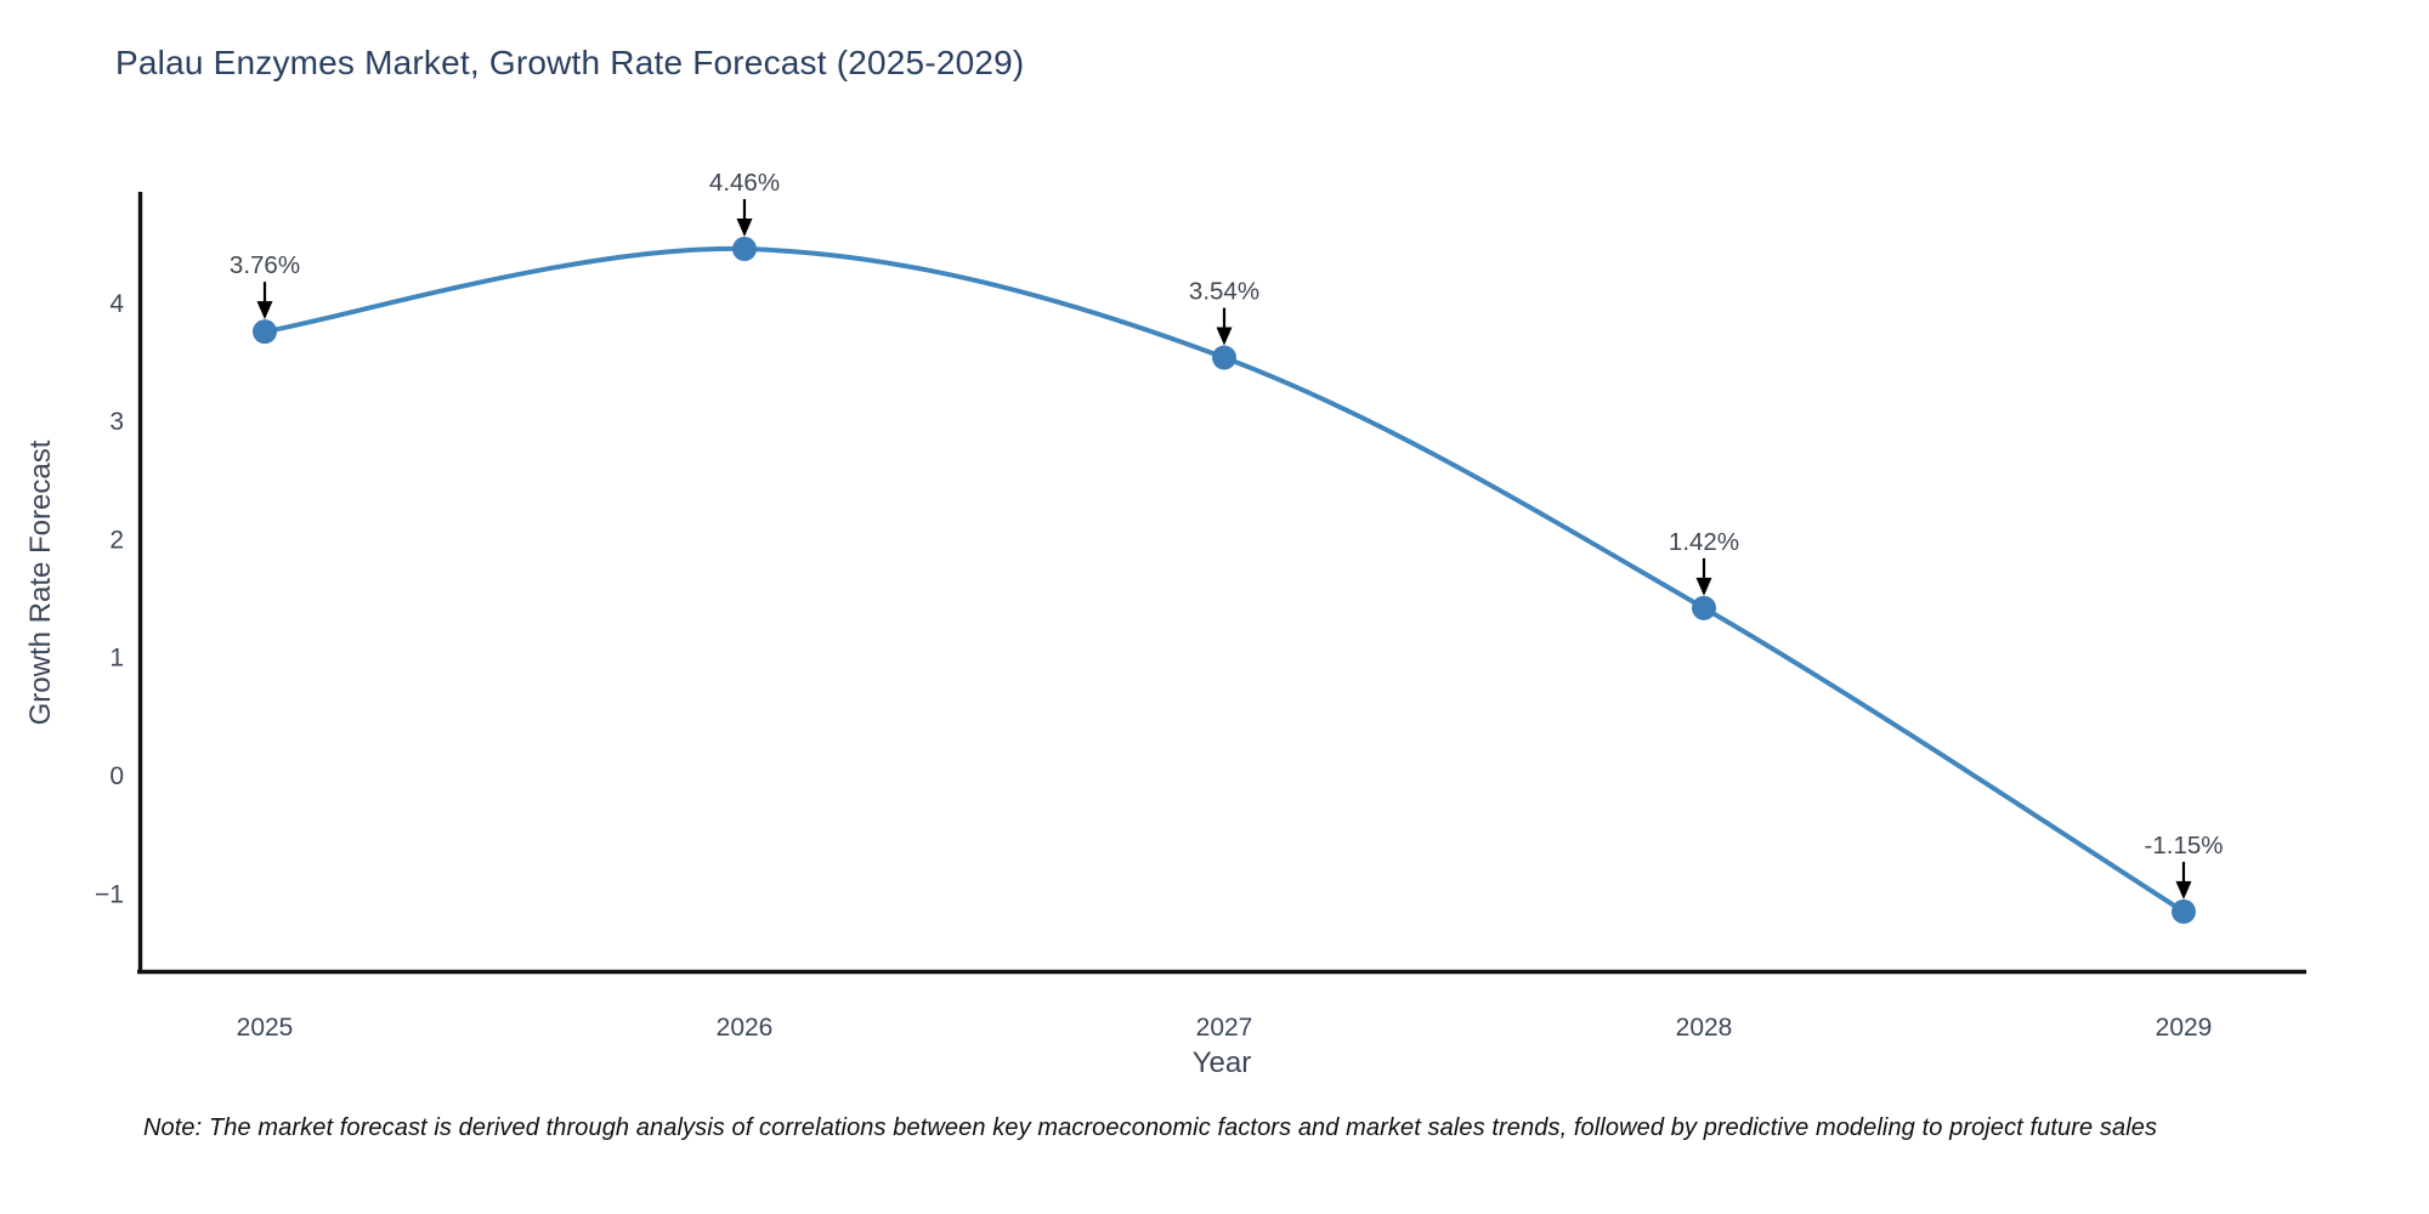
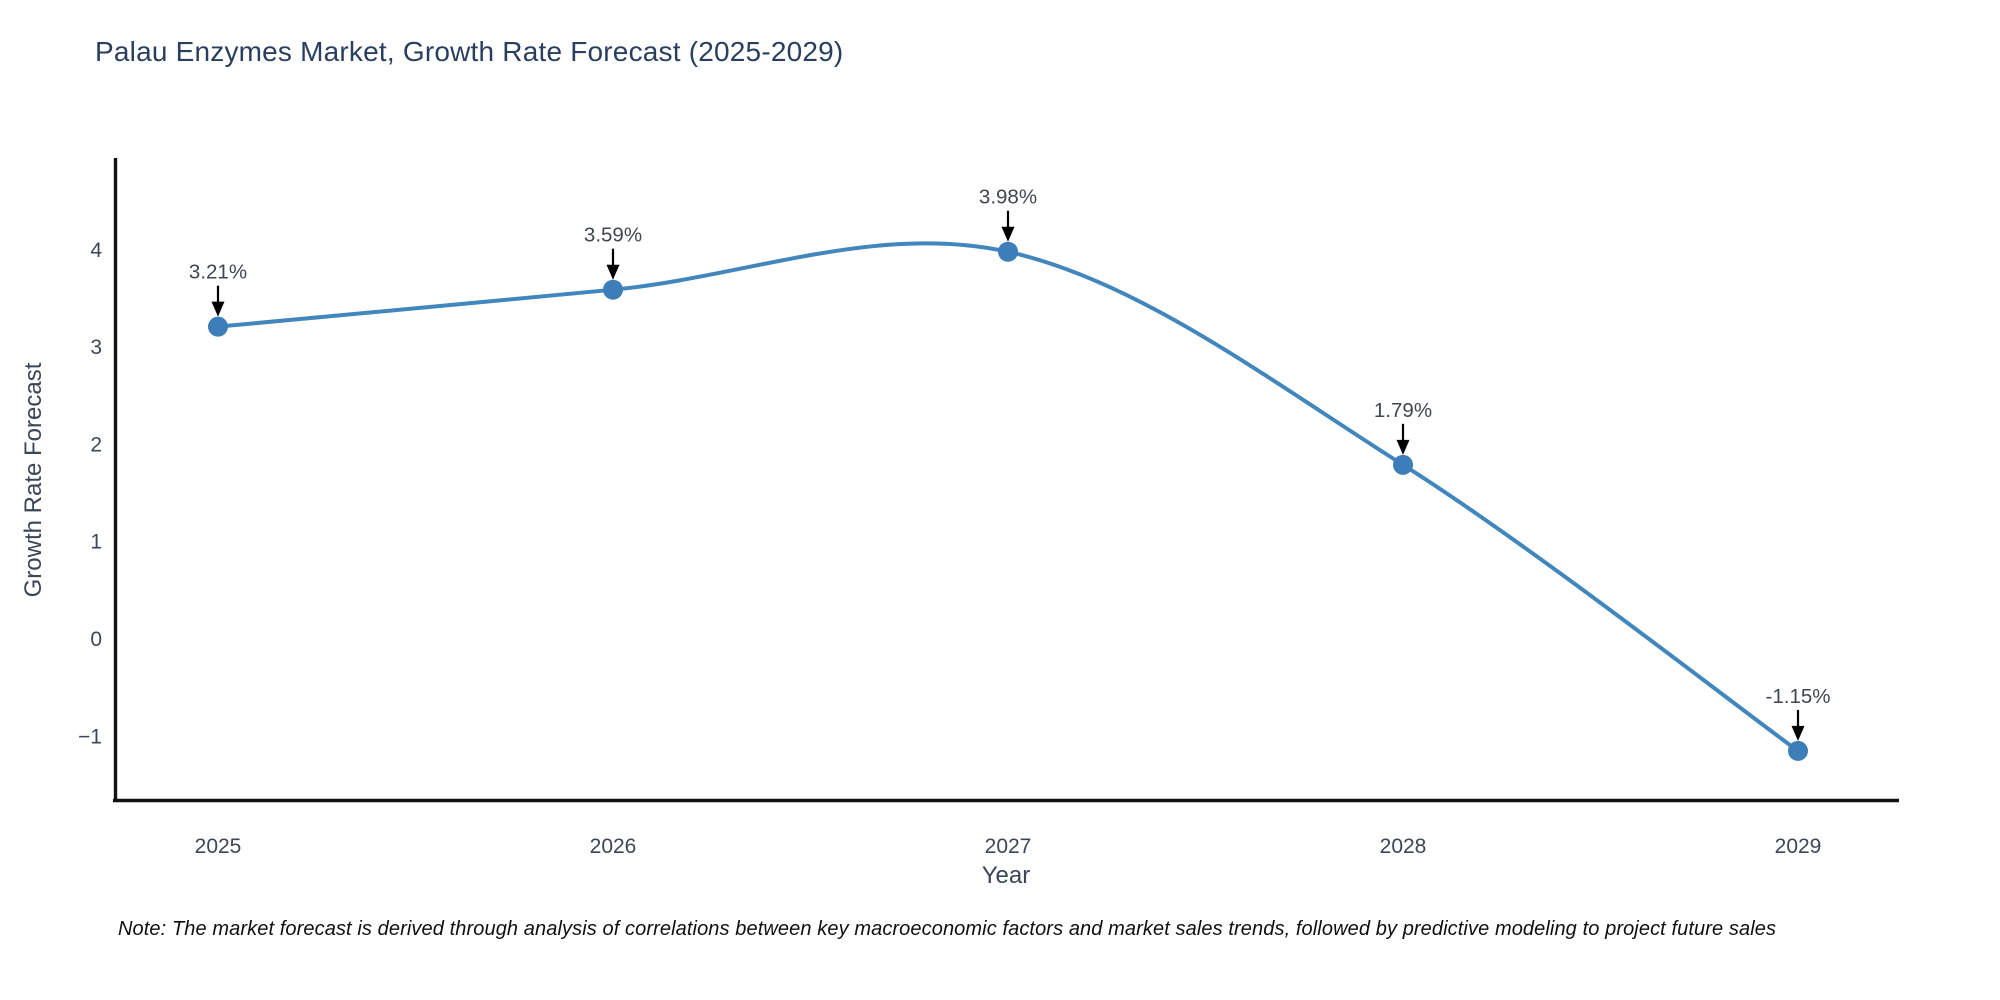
2025: 3.76% -> 3.21%
2026: 4.46% -> 3.59%
2027: 3.54% -> 3.98%
2028: 1.42% -> 1.79%
